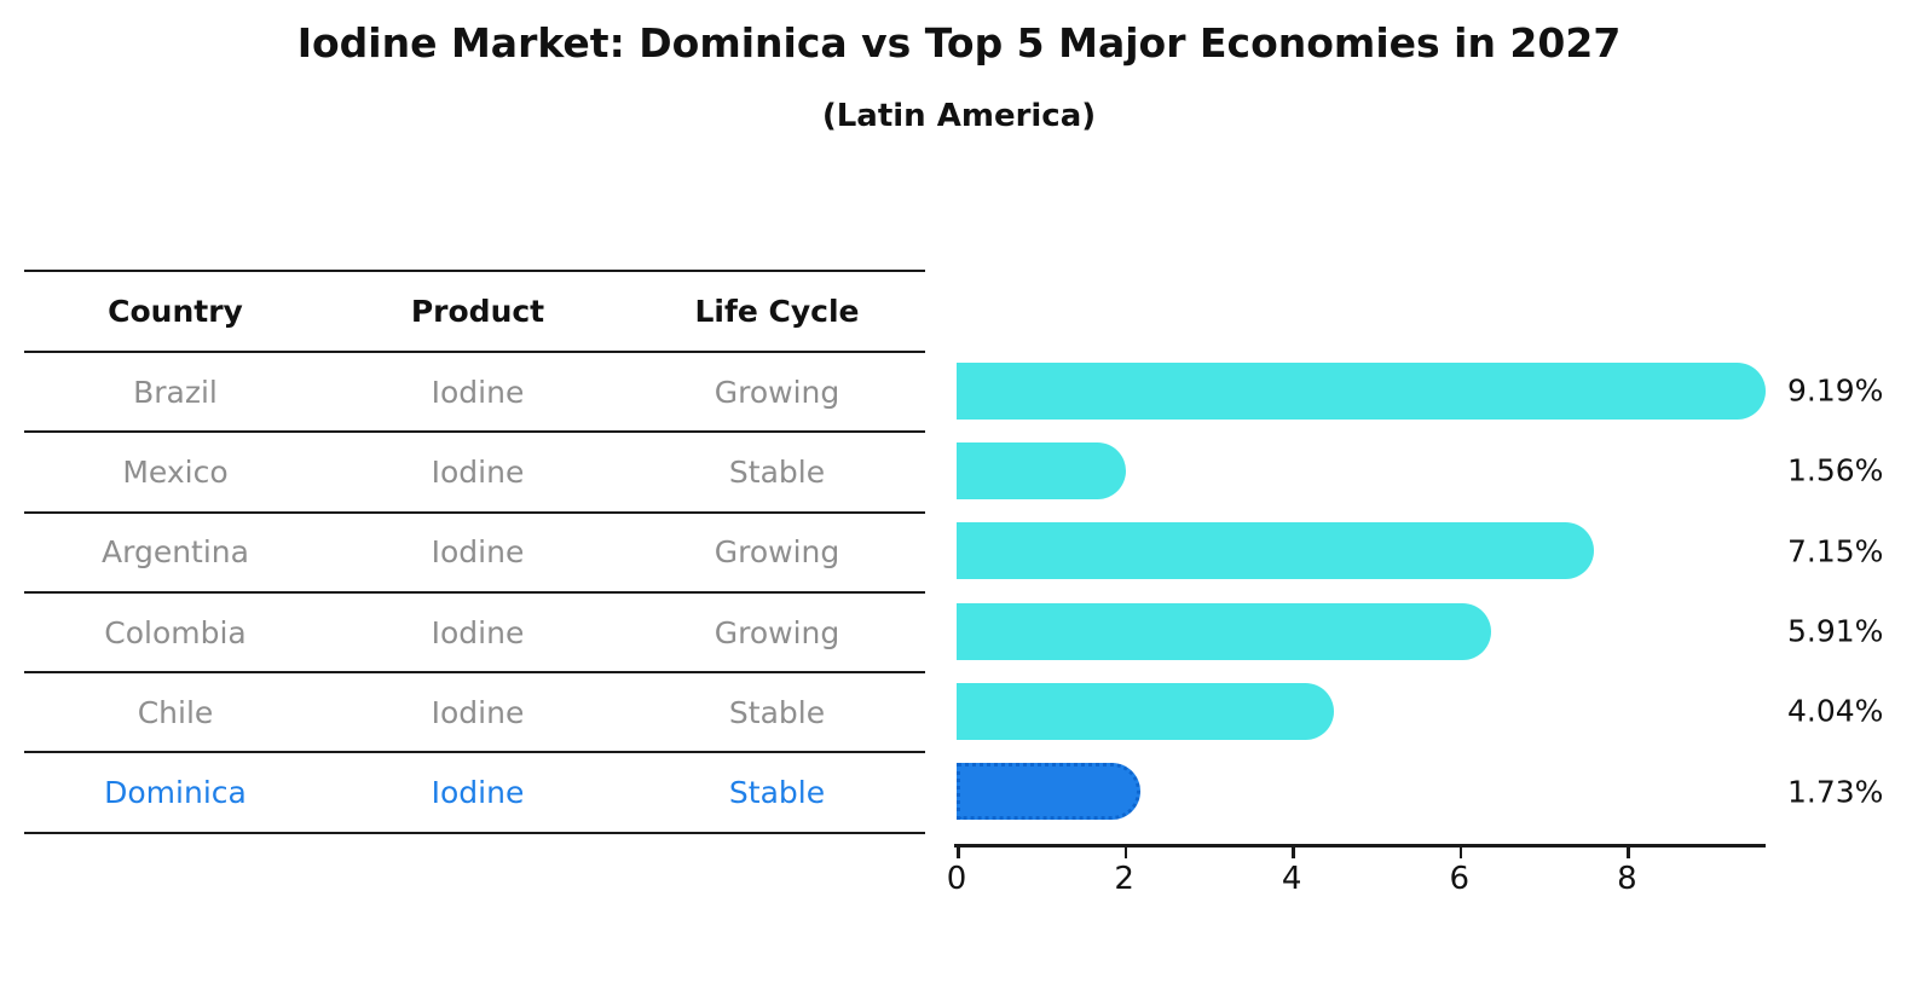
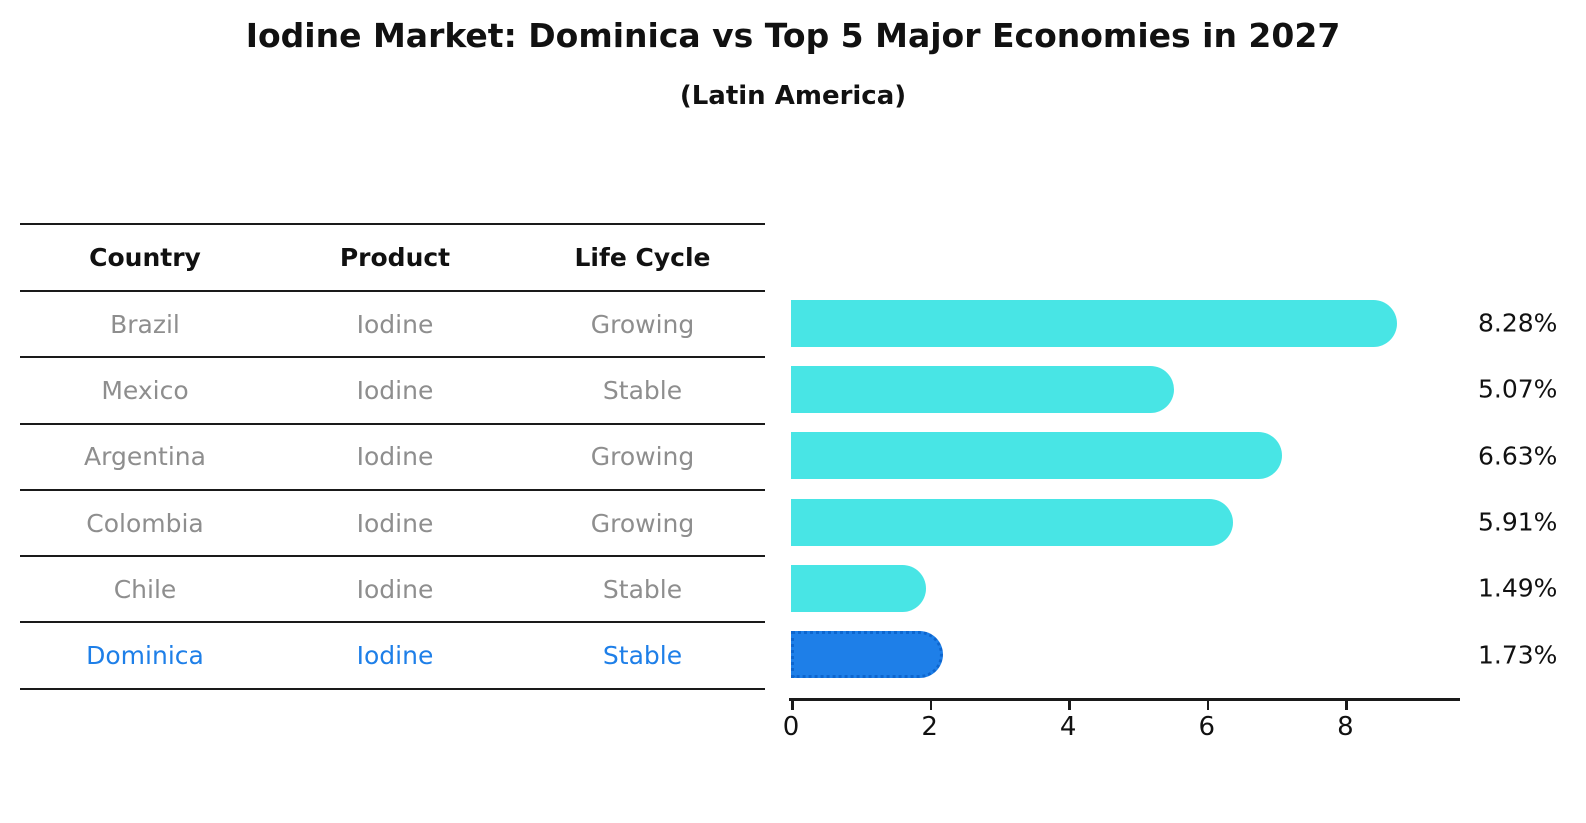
Brazil: 9.19% -> 8.28%
Mexico: 1.56% -> 5.07%
Argentina: 7.15% -> 6.63%
Chile: 4.04% -> 1.49%
